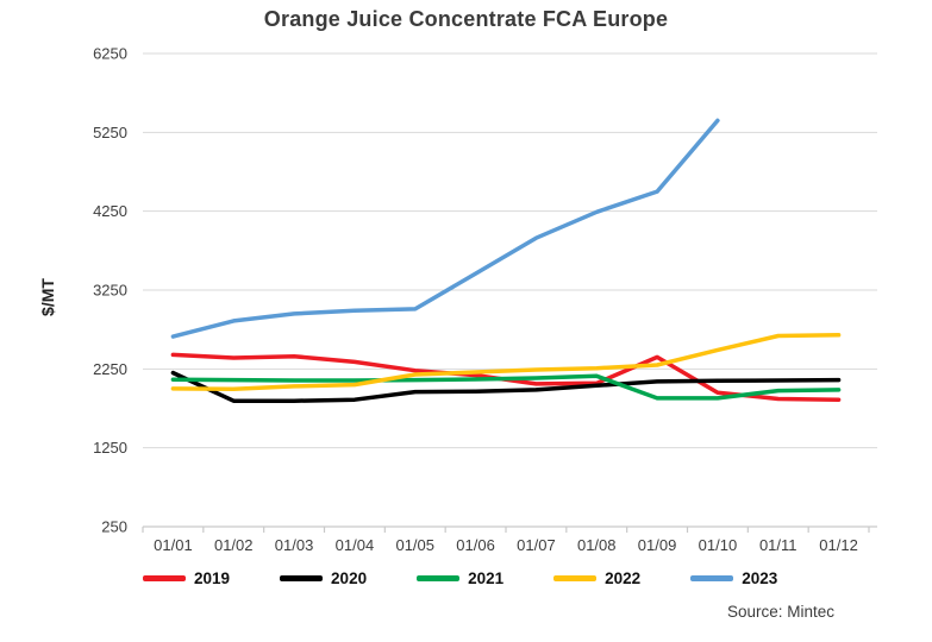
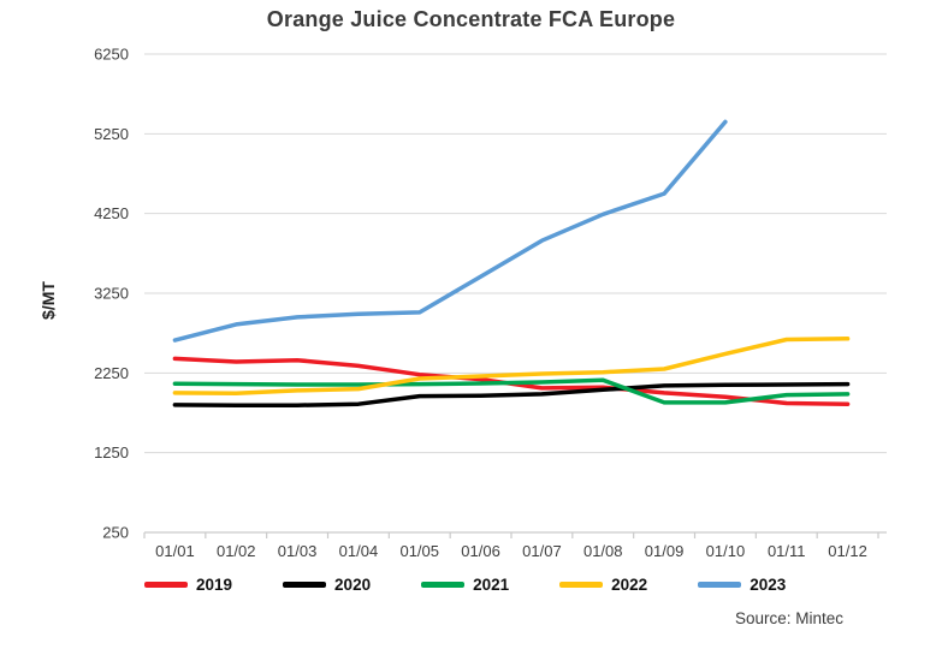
2020/01/01: 2200 -> 1800
2019/01/09: 2400 -> 2000
